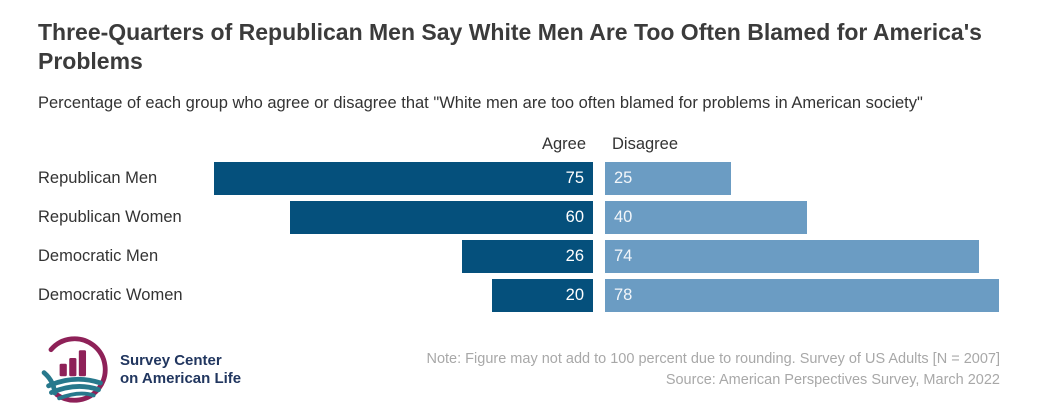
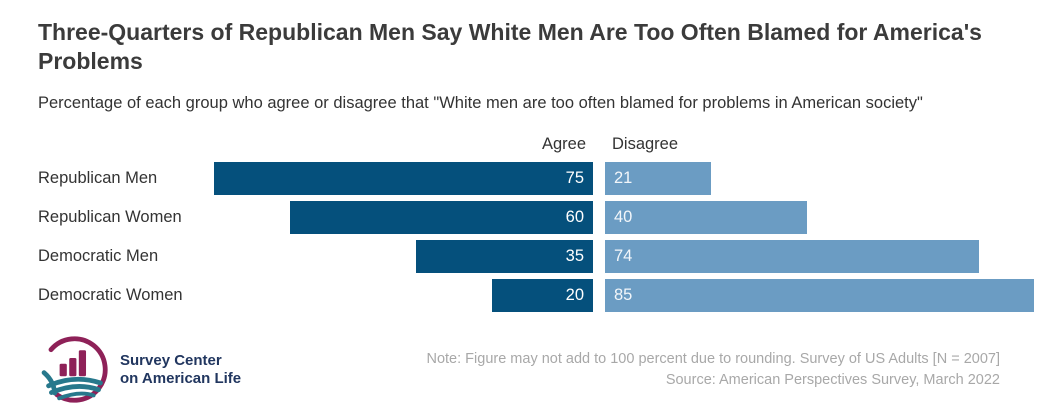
Disagree/Republican Men: 25 -> 21
Agree/Democratic Men: 26 -> 35
Disagree/Democratic Women: 78 -> 85
